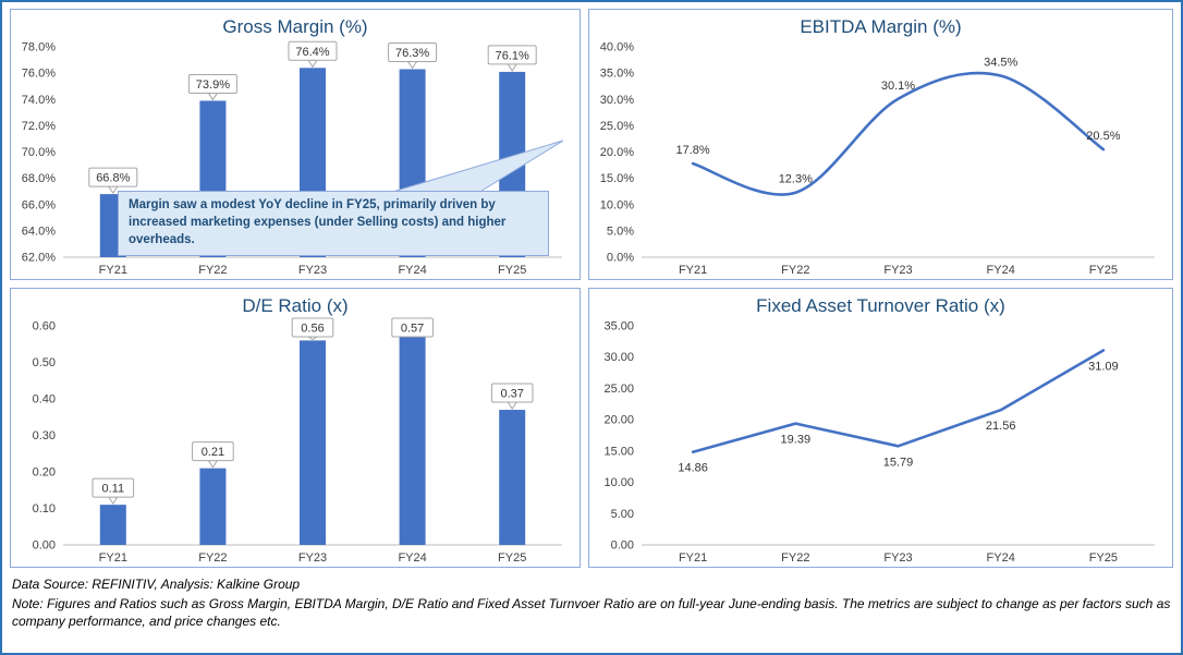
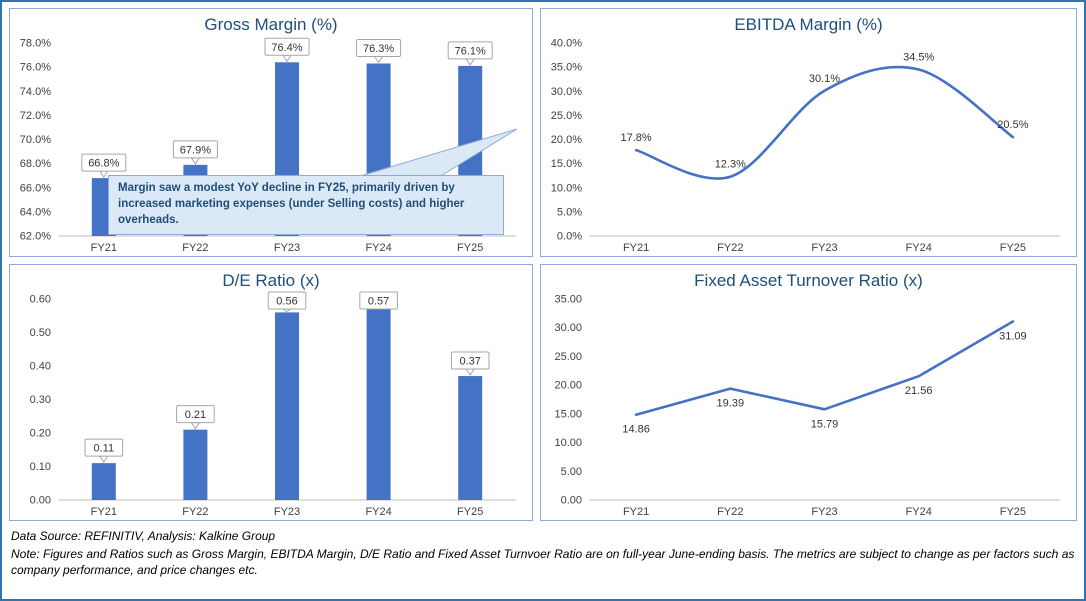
Gross Margin (%)/FY22: 73.9% -> 67.9%
